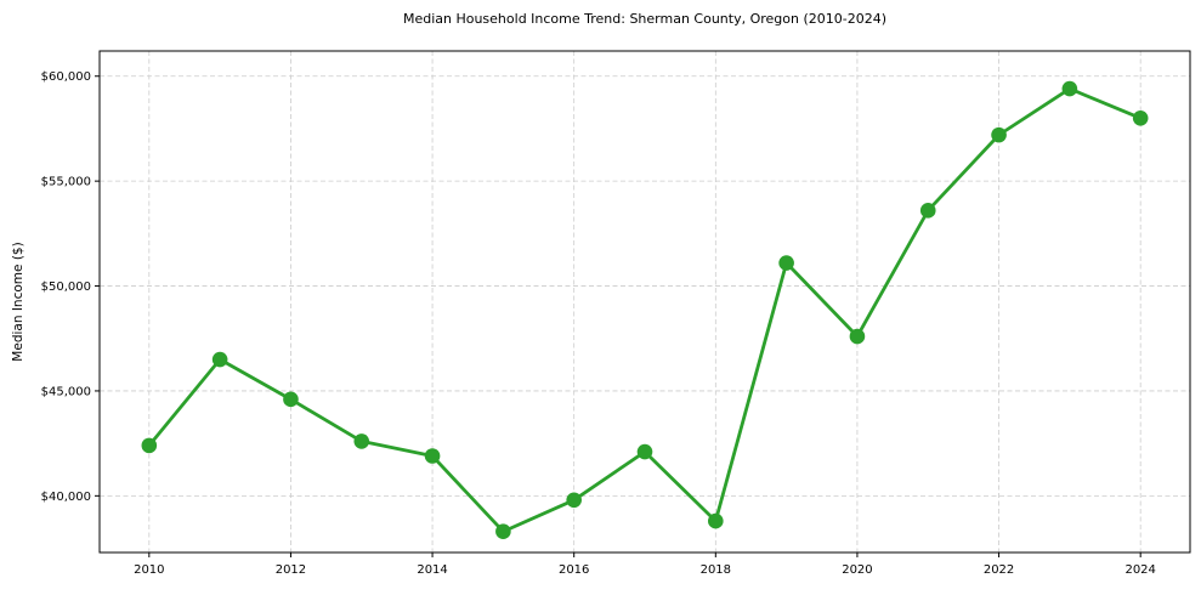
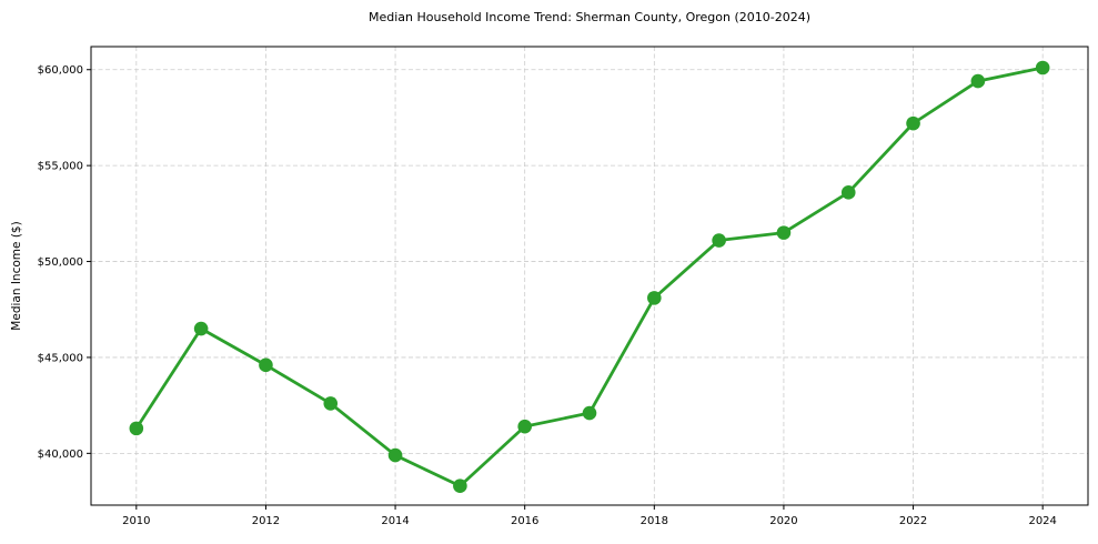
2010: $42400 -> $41300
2014: $41900 -> $39900
2016: $39800 -> $41400
2018: $38800 -> $48100
2020: $47600 -> $51500
2024: $58000 -> $60100
